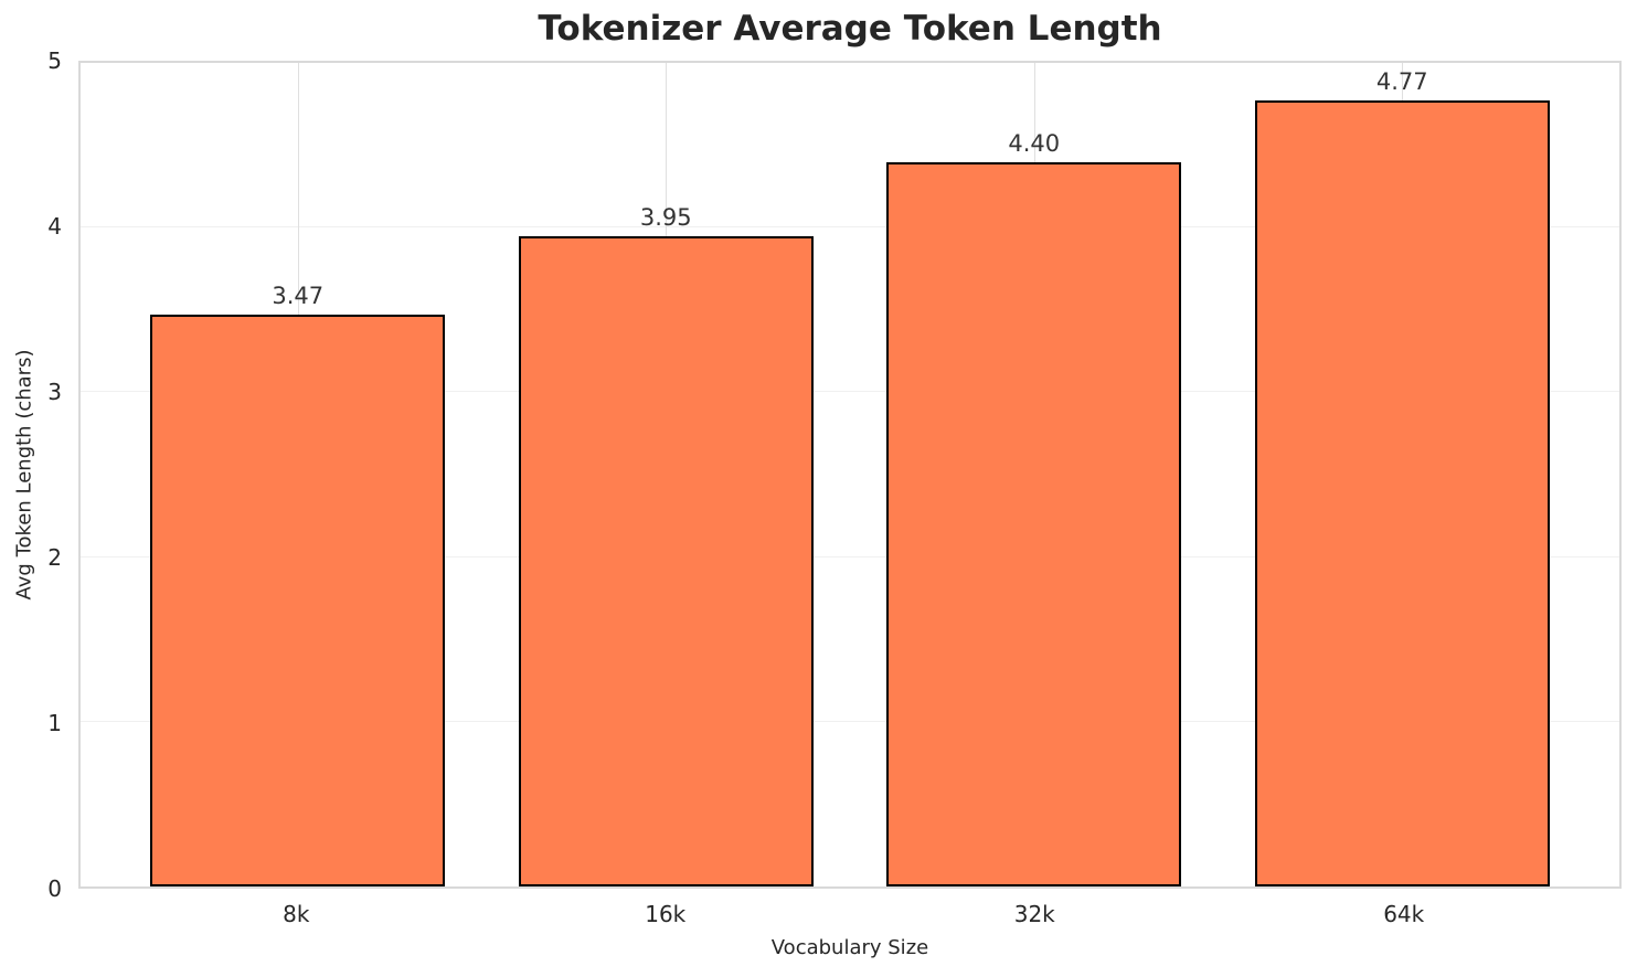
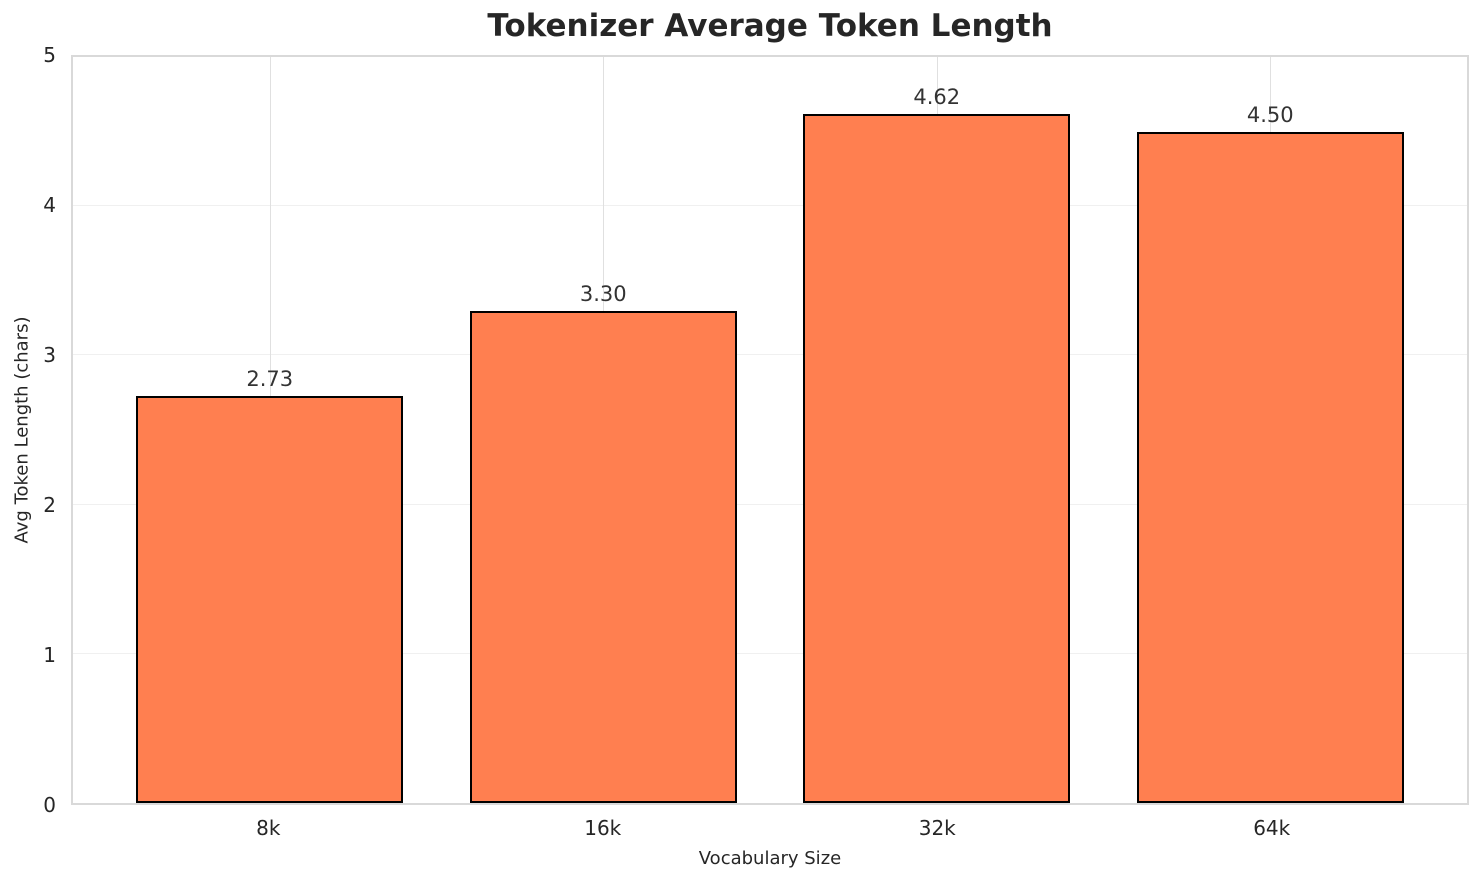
8k: 3.47 -> 2.73
16k: 3.95 -> 3.30
32k: 4.40 -> 4.62
64k: 4.77 -> 4.50
